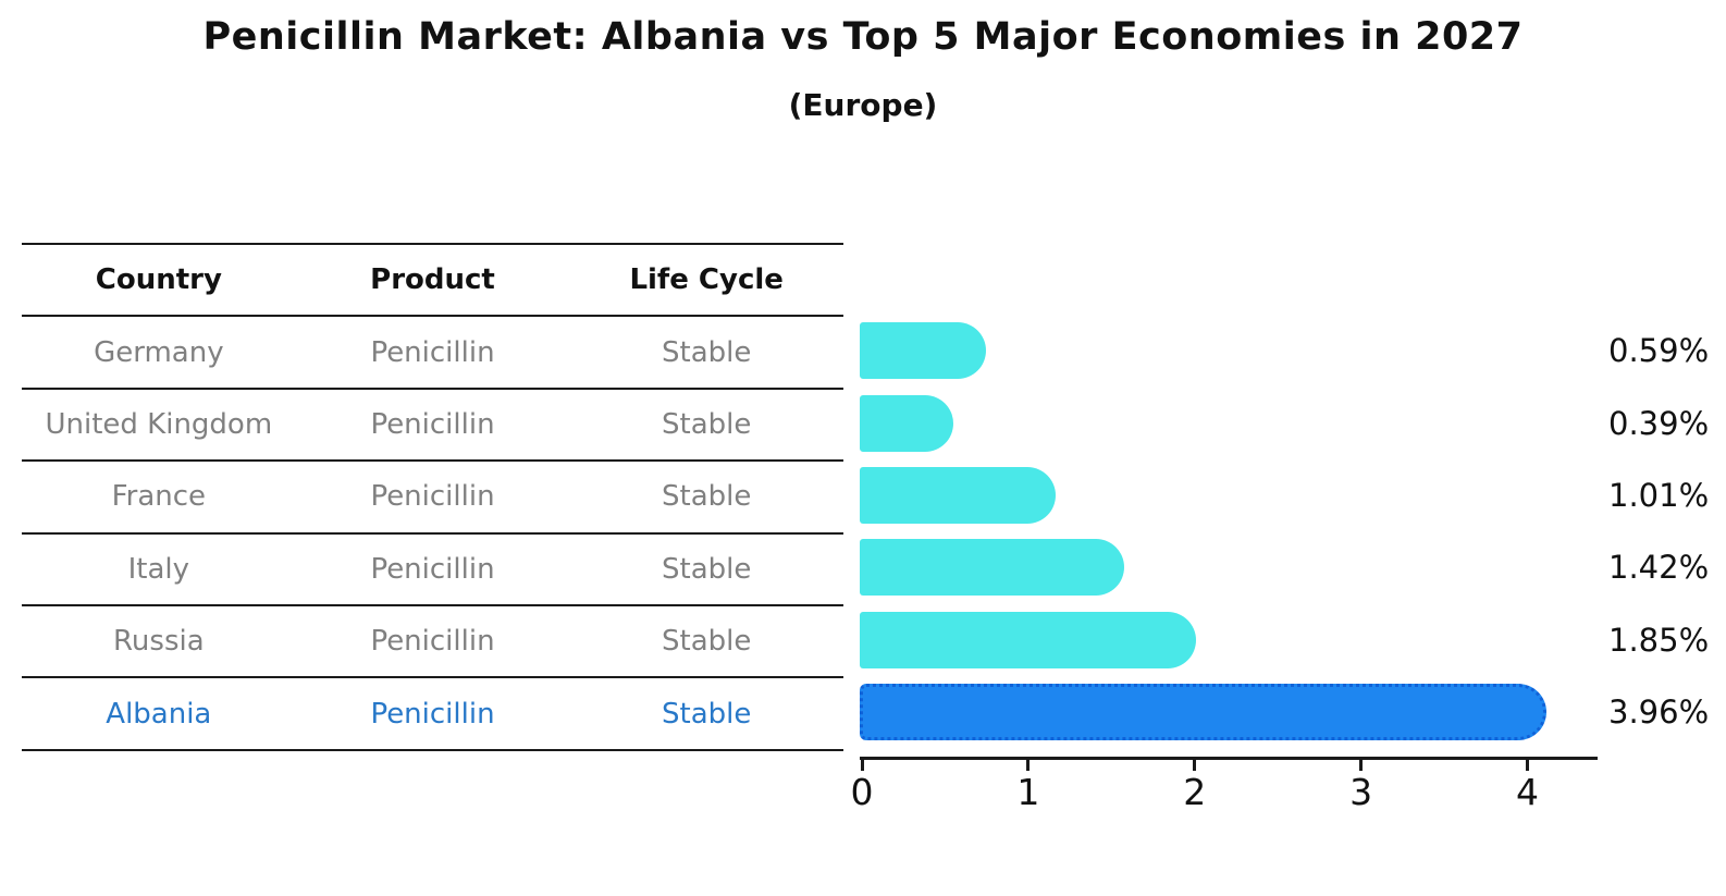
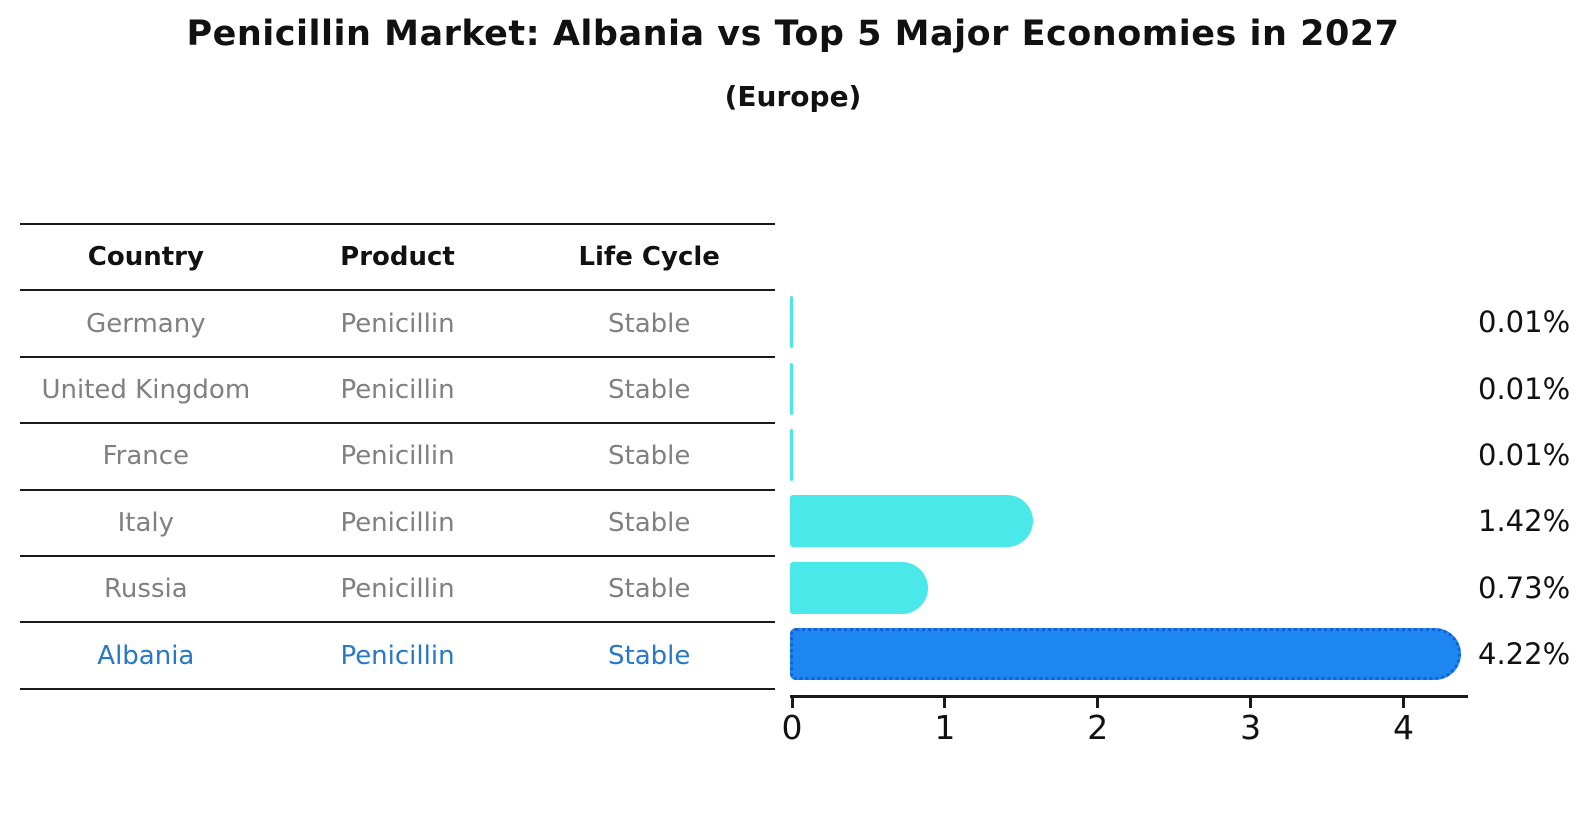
Germany: 0.59% -> 0.01%
United Kingdom: 0.39% -> 0.01%
France: 1.01% -> 0.01%
Russia: 1.85% -> 0.73%
Albania: 3.96% -> 4.22%
